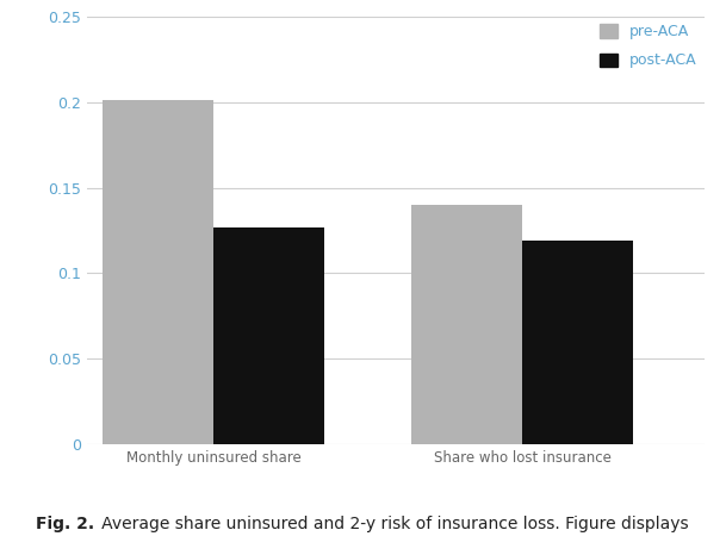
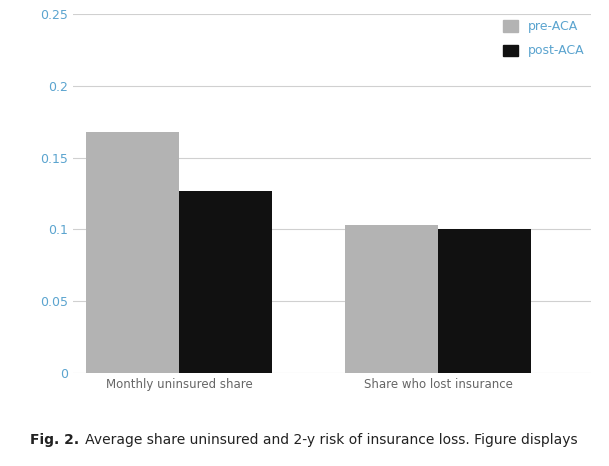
pre-ACA/Monthly uninsured share: 0.201 -> 0.168
pre-ACA/Share who lost insurance: 0.140 -> 0.103
post-ACA/Share who lost insurance: 0.119 -> 0.100
